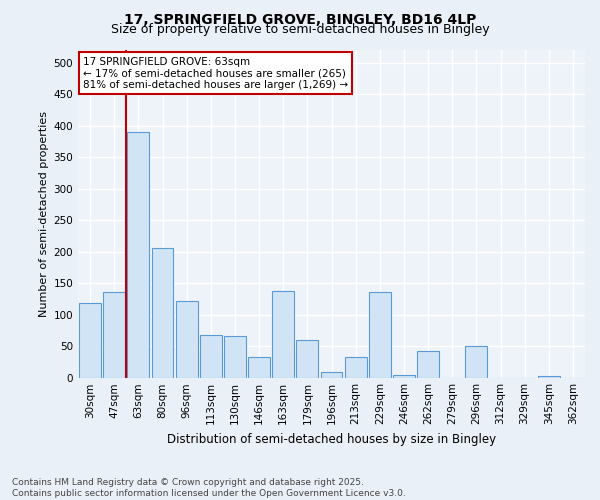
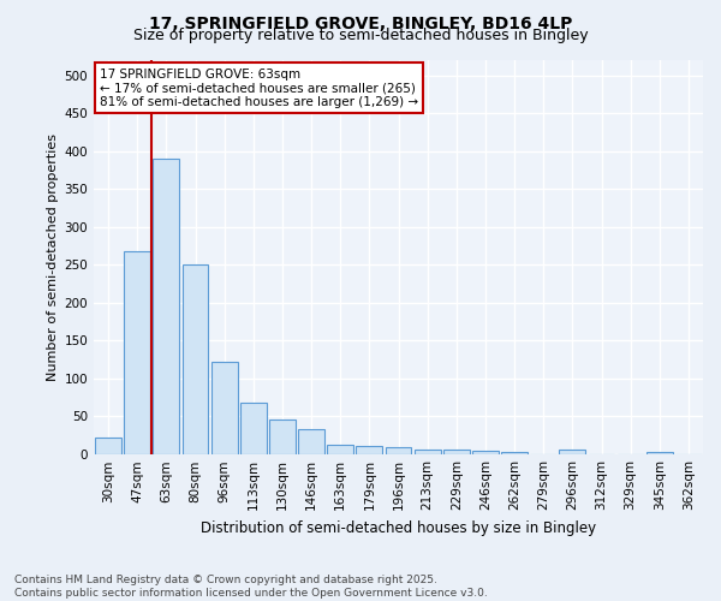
30sqm: 118 -> 22
47sqm: 136 -> 268
80sqm: 206 -> 250
130sqm: 66 -> 45
163sqm: 138 -> 12
179sqm: 60 -> 10
213sqm: 32 -> 6
229sqm: 136 -> 5
262sqm: 42 -> 3
296sqm: 50 -> 5
